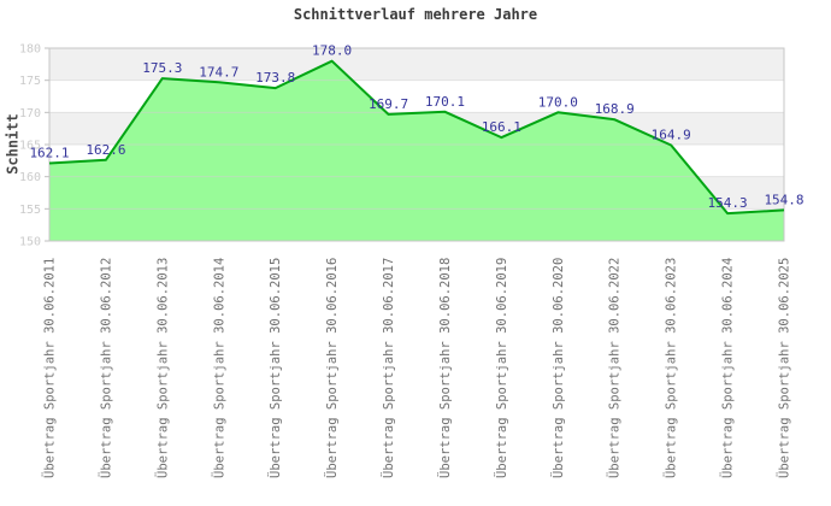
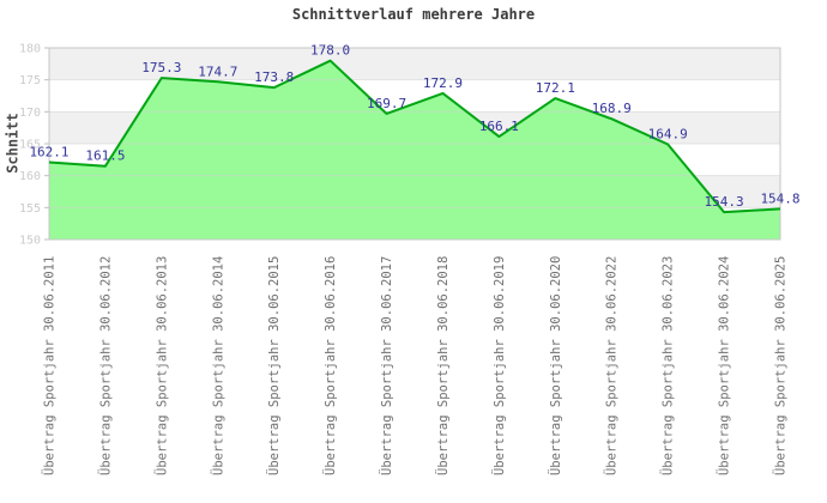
Übertrag Sportjahr 30.06.2012: 162.6 -> 161.5
Übertrag Sportjahr 30.06.2018: 170.1 -> 172.9
Übertrag Sportjahr 30.06.2020: 170.0 -> 172.1
